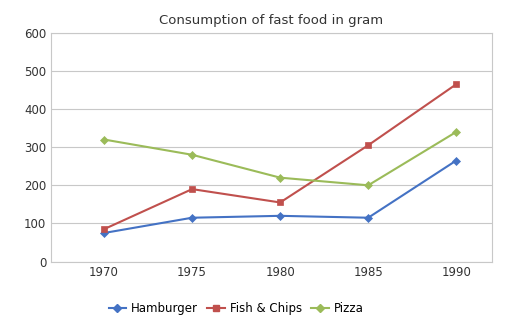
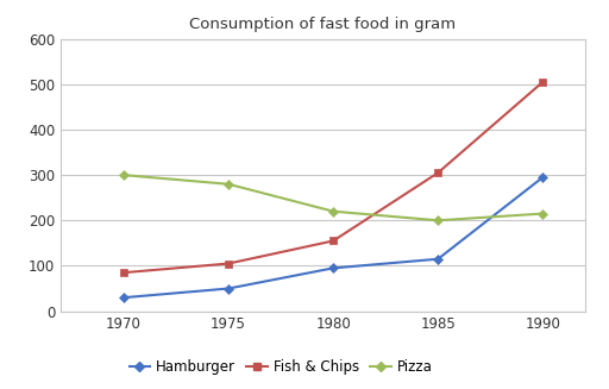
Hamburger/1970: 75 -> 30
Pizza/1970: 320 -> 300
Hamburger/1975: 115 -> 50
Fish & Chips/1975: 190 -> 105
Hamburger/1980: 120 -> 95
Hamburger/1990: 265 -> 295
Fish & Chips/1990: 465 -> 505
Pizza/1990: 340 -> 215
